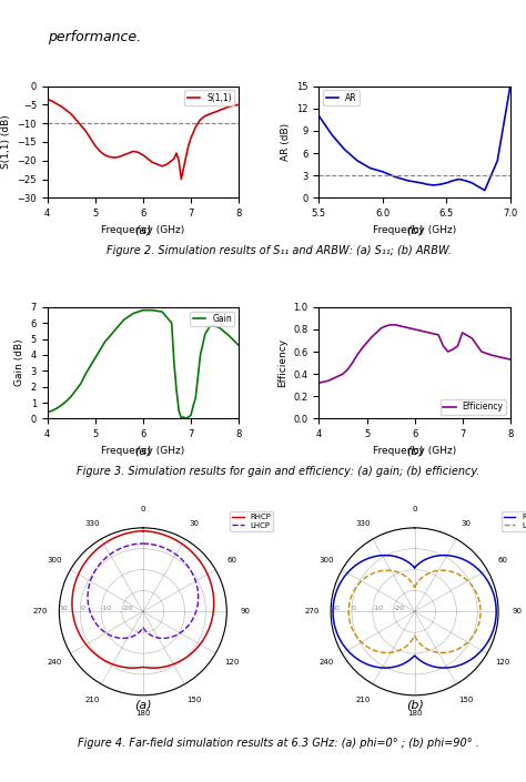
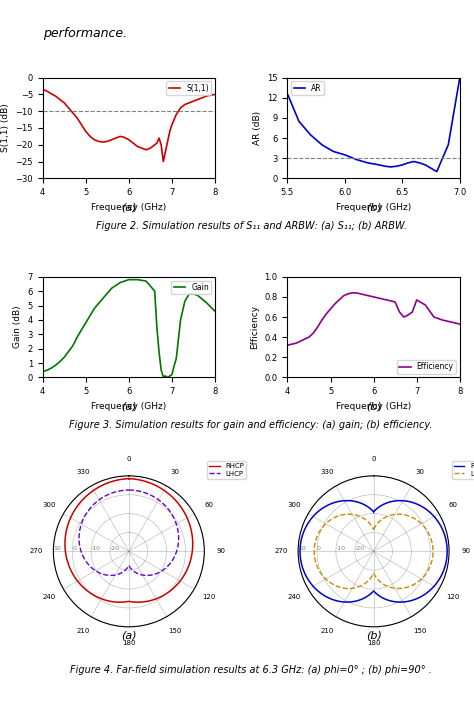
5.5: 11.0 -> 12.6
